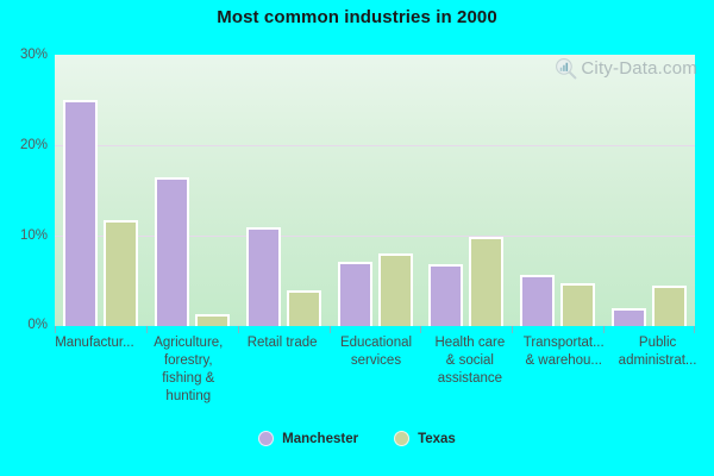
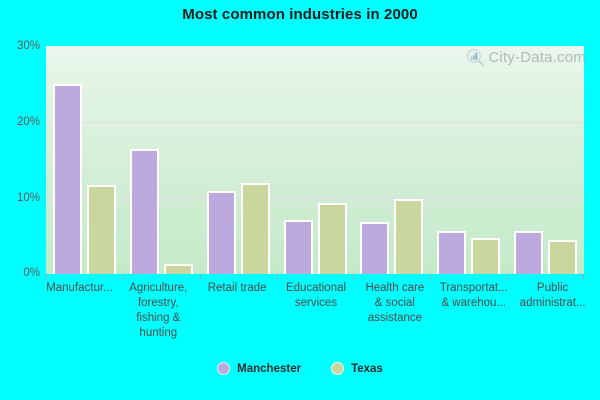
Texas/Retail trade: 4% -> 12%
Texas/Educational services: 8% -> 9%
Manchester/Public administrat...: 2% -> 6%
